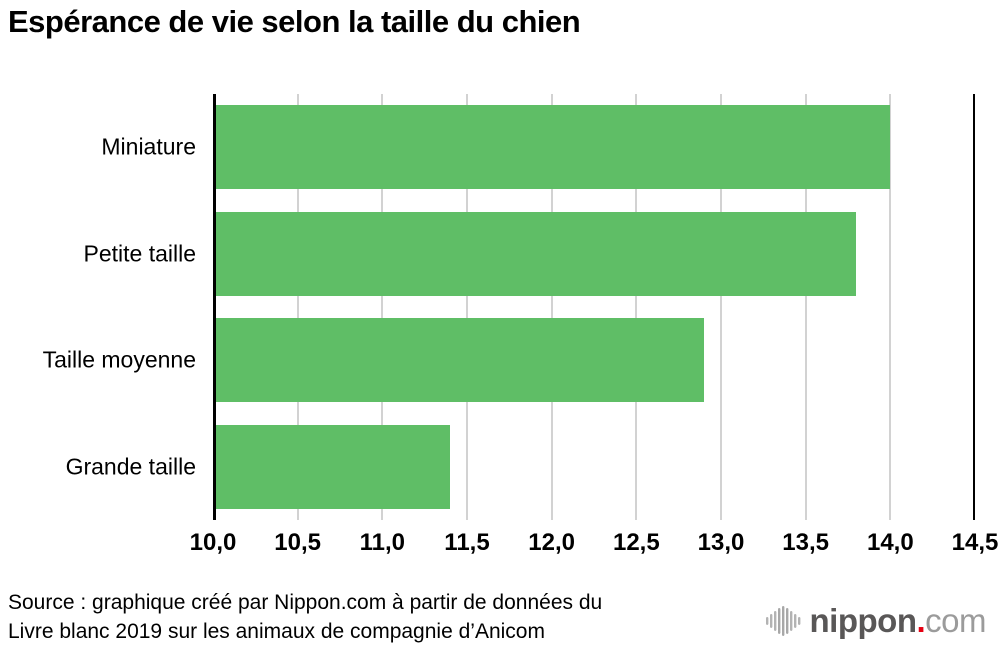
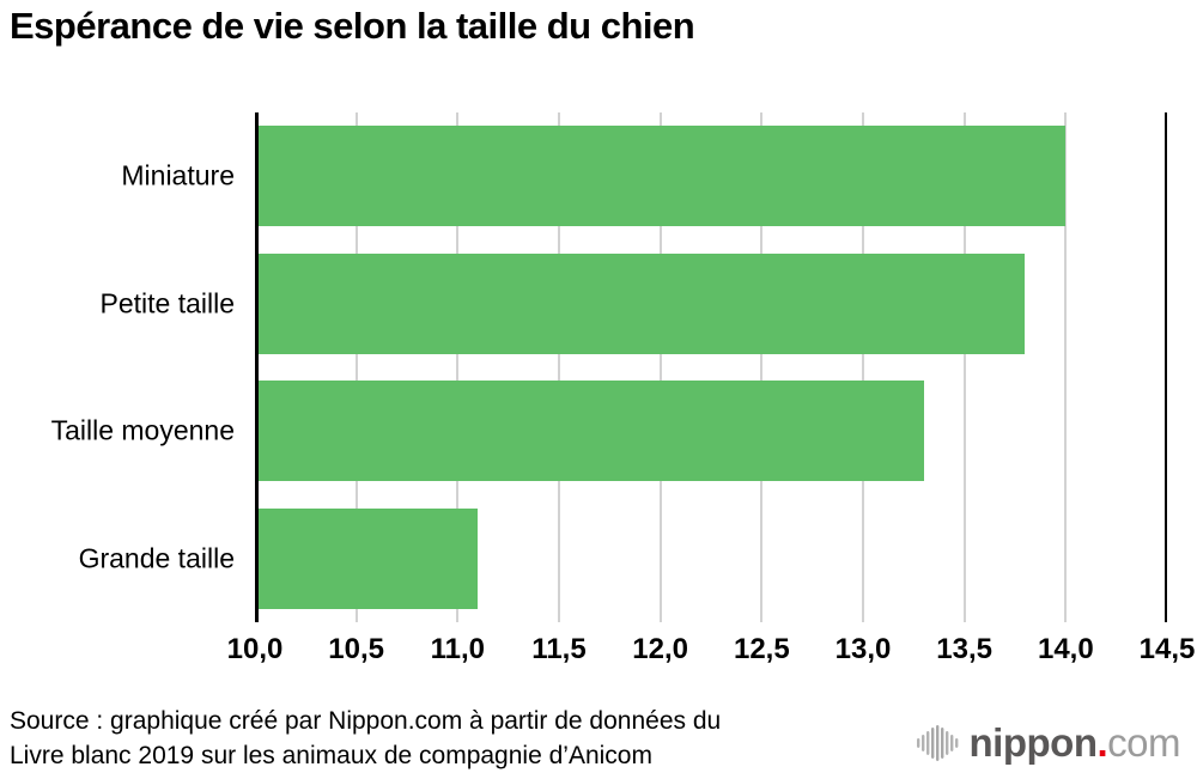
Taille moyenne: 12,9 -> 13,3
Grande taille: 11,4 -> 11,1
